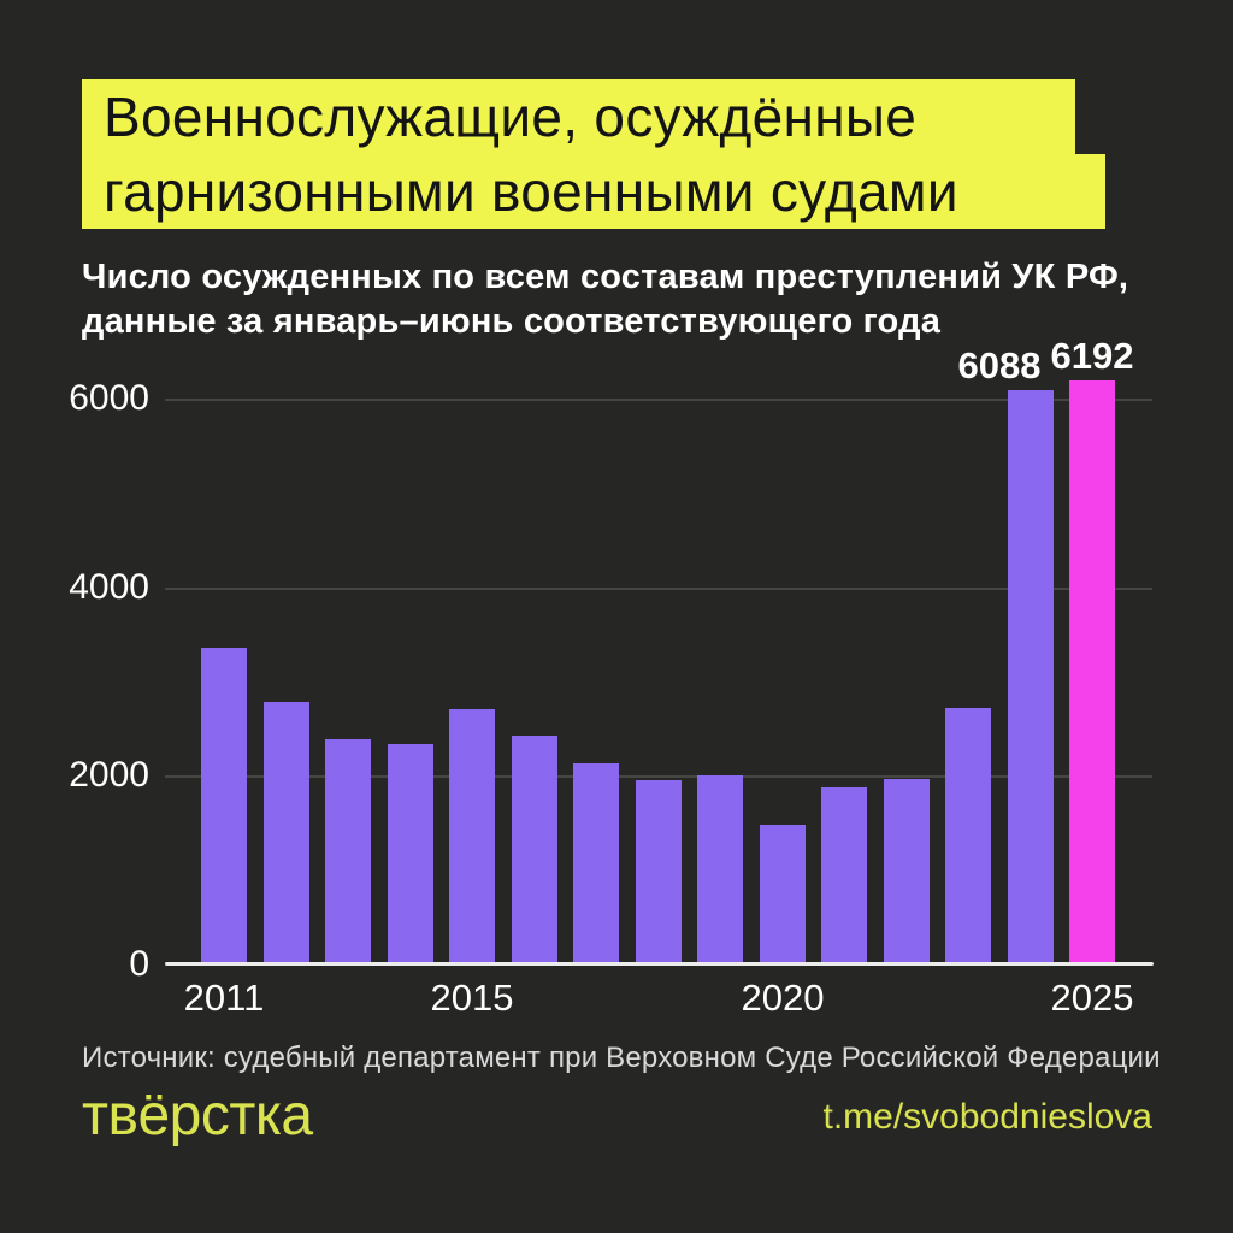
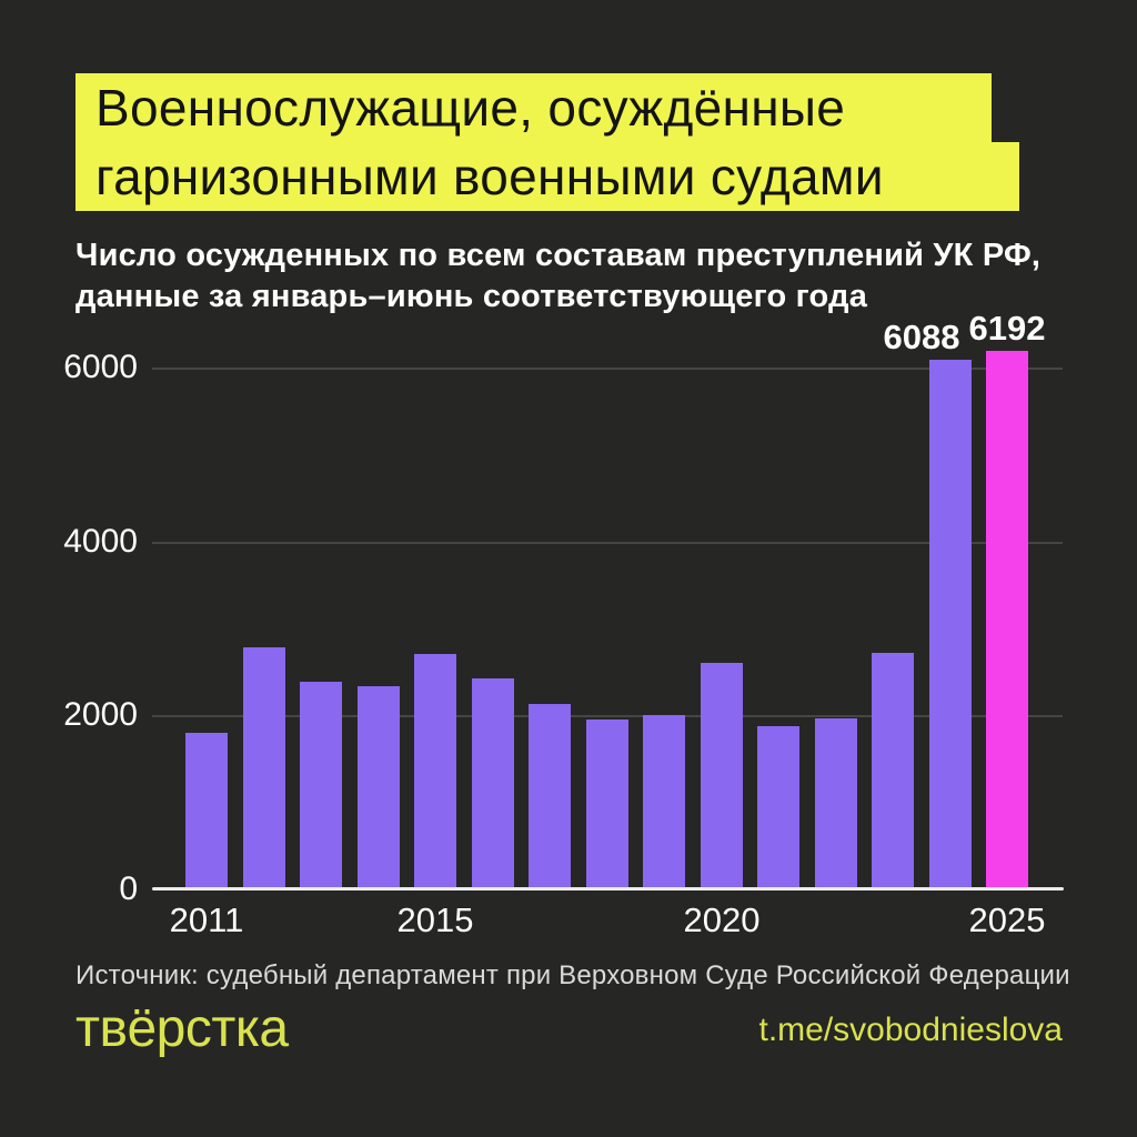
2011: 3400 -> 1800
2020: 1500 -> 2600
